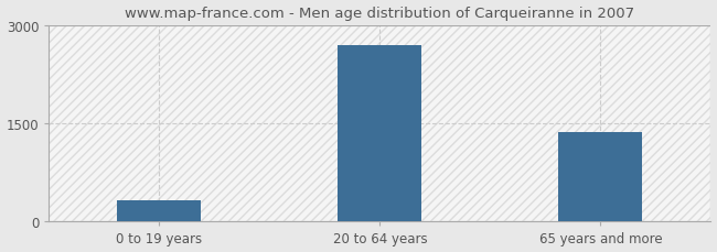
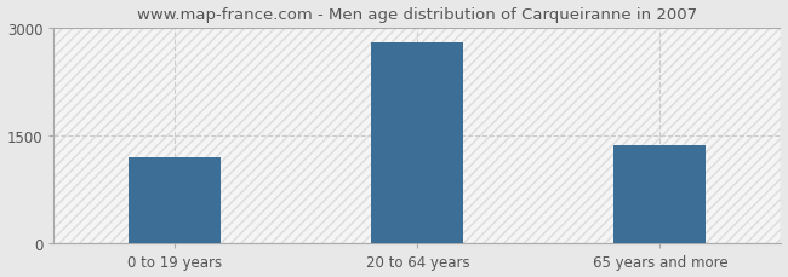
0 to 19 years: 320 -> 1200
20 to 64 years: 2700 -> 2800
